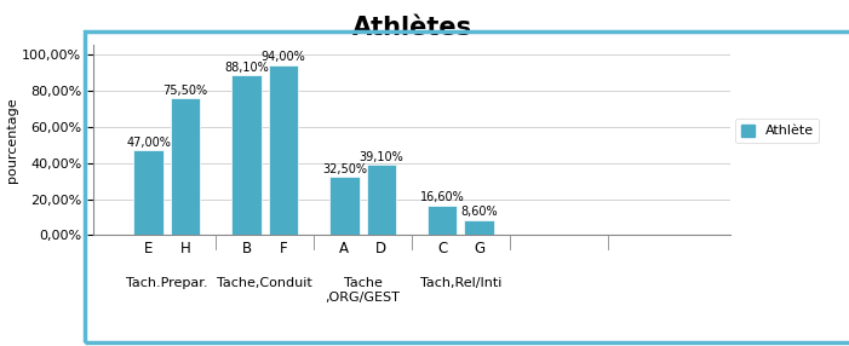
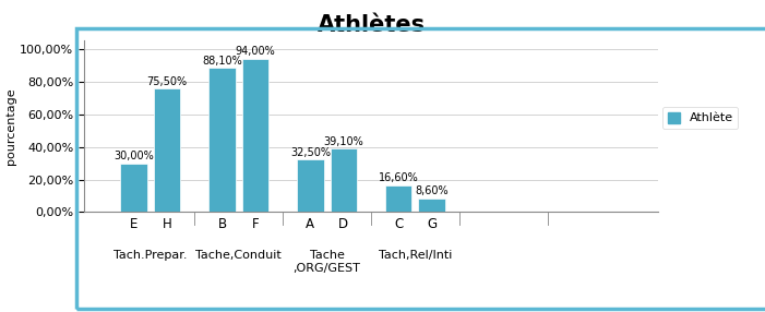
E: 47,00% -> 30,00%
